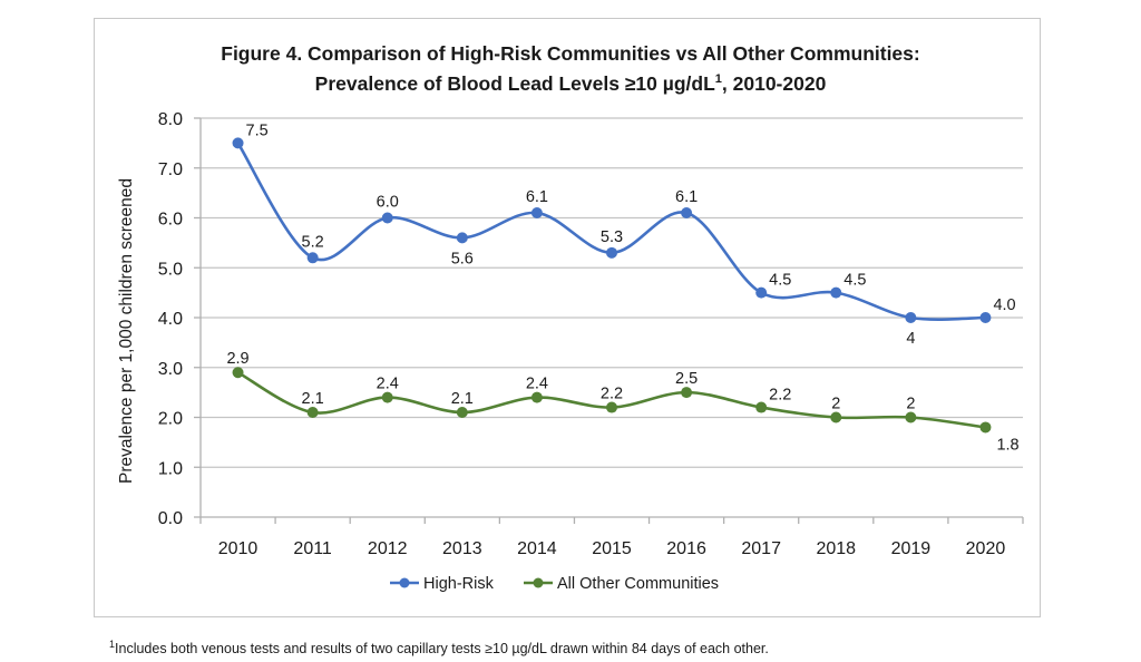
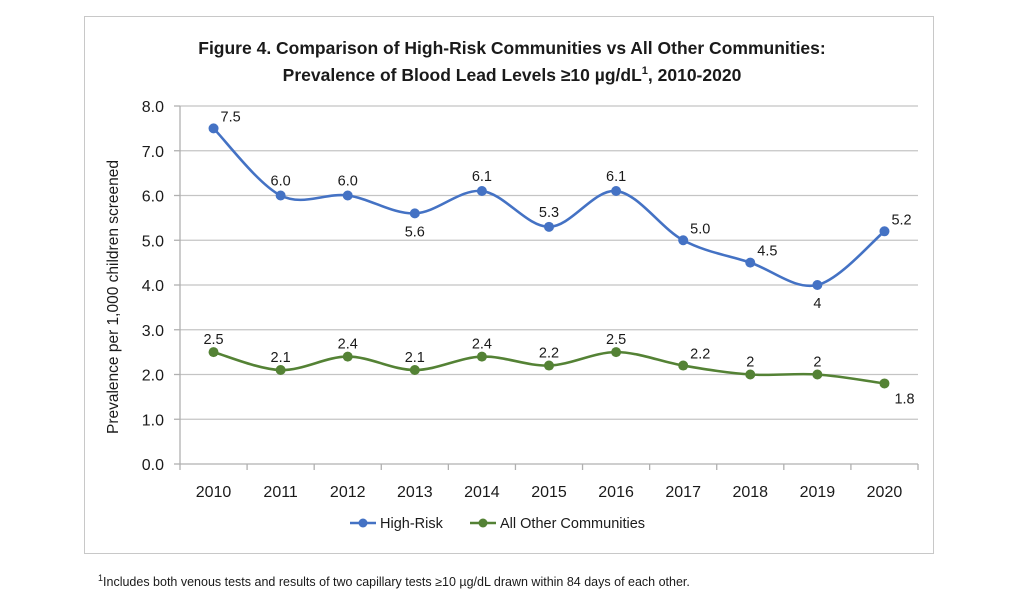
All Other Communities/2010: 2.9 -> 2.5
High-Risk/2011: 5.2 -> 6.0
High-Risk/2017: 4.5 -> 5.0
High-Risk/2020: 4.0 -> 5.2
